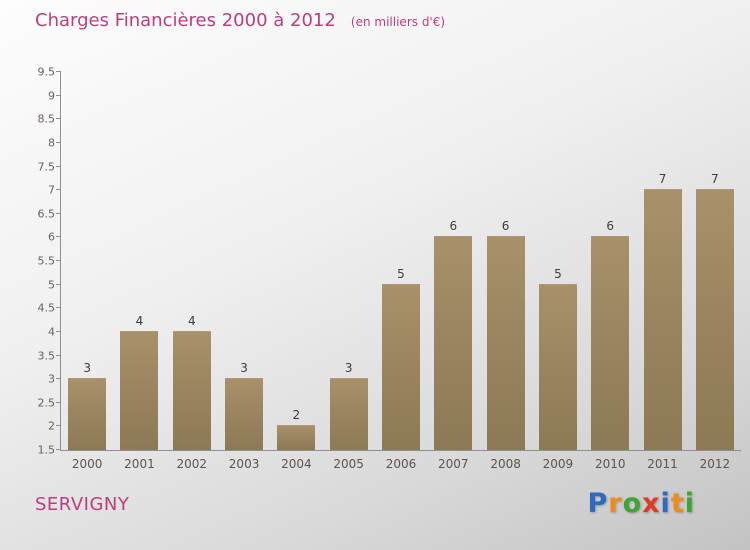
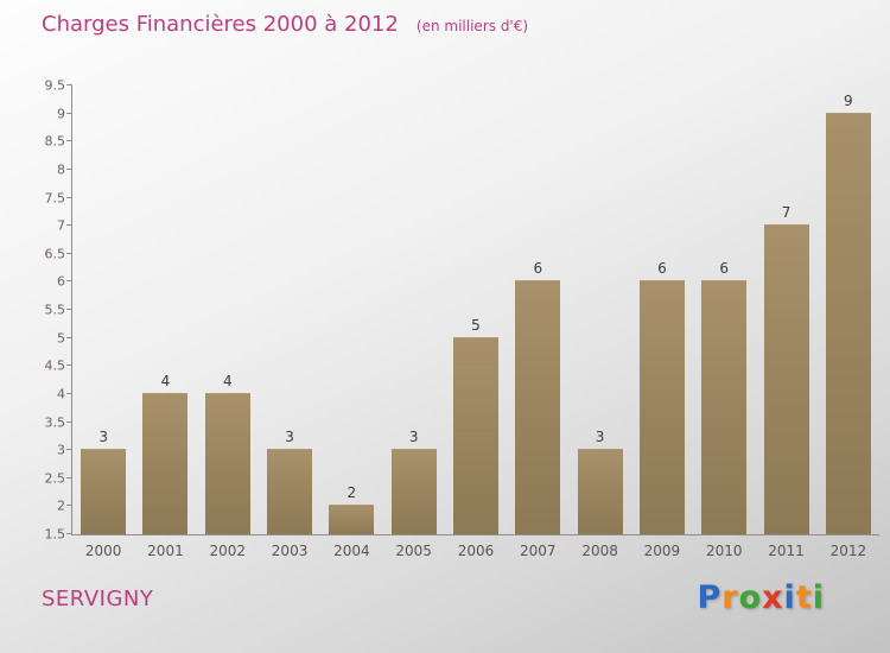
2008: 6 -> 3
2009: 5 -> 6
2012: 7 -> 9
